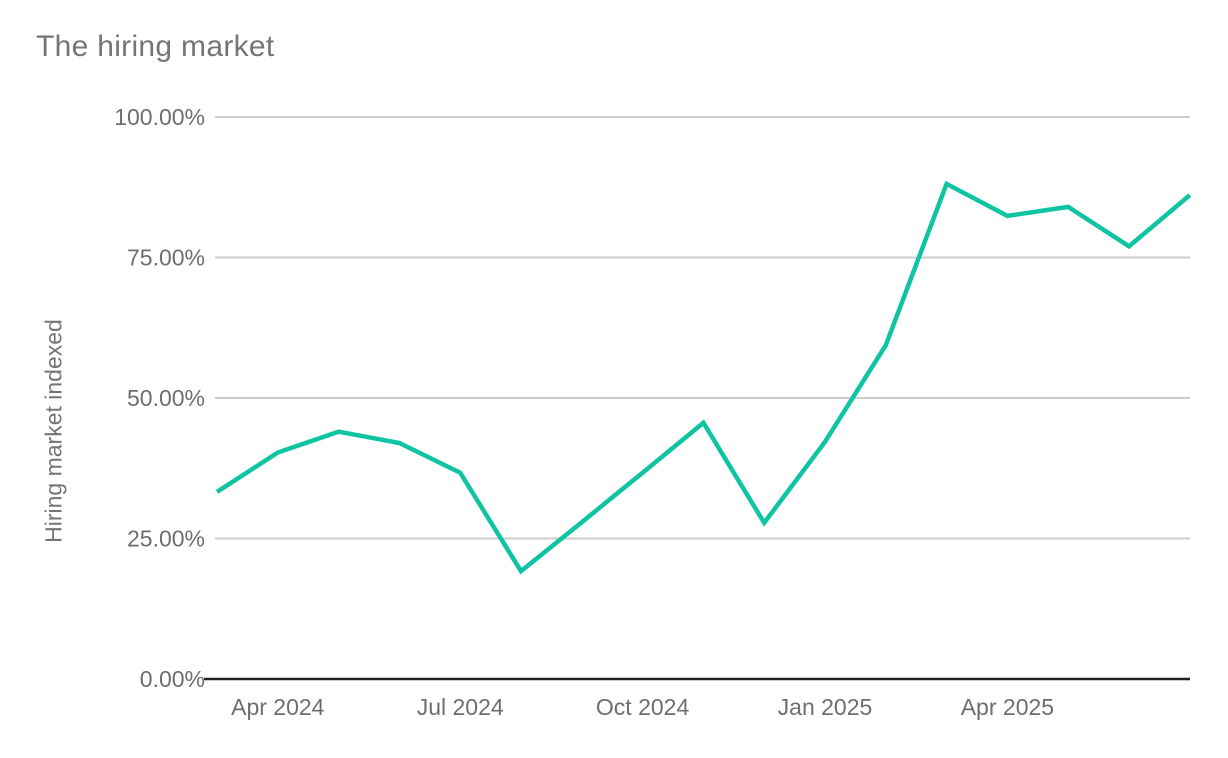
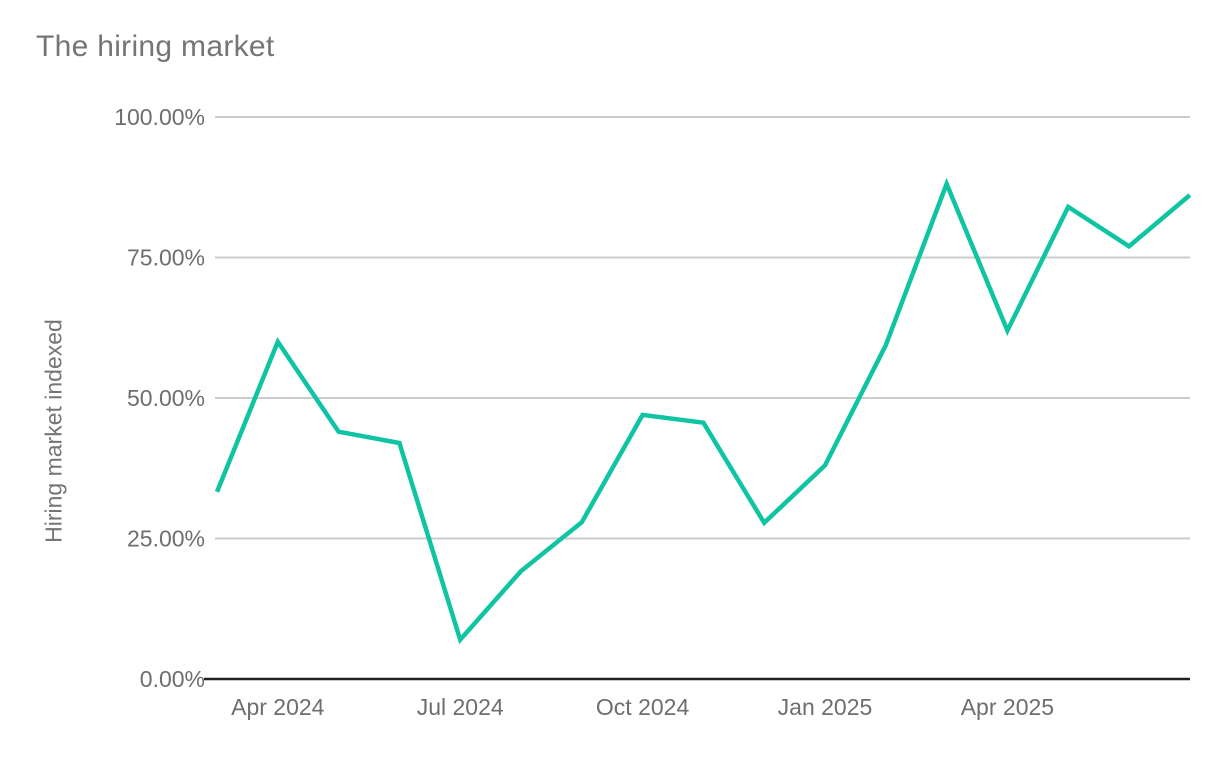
Apr 2024: 40% -> 60%
Jul 2024: 37% -> 7%
Oct 2024: 37% -> 47%
Jan 2025: 42% -> 38%
Apr 2025: 82% -> 62%
